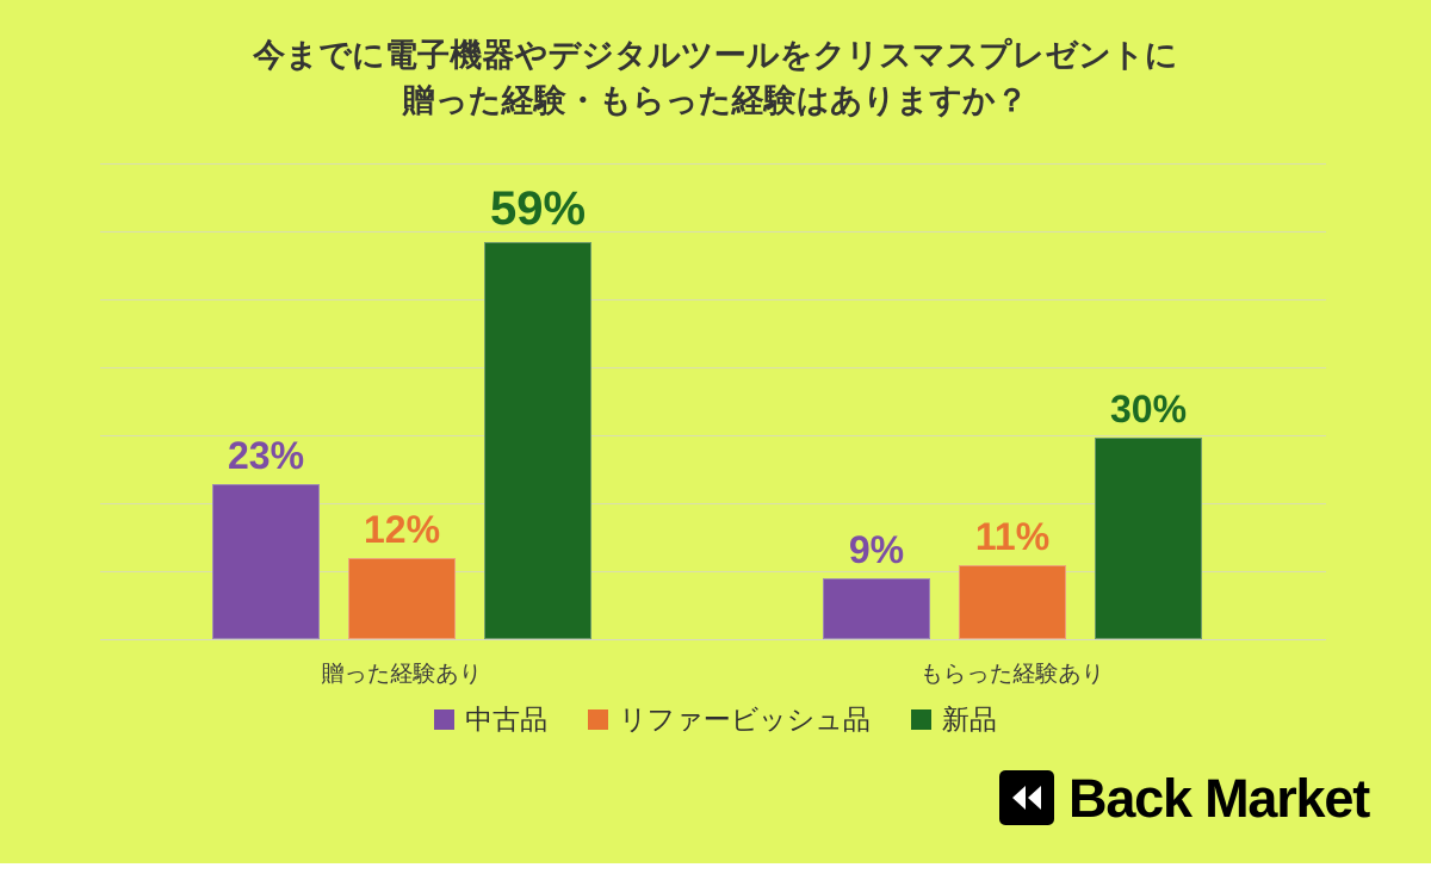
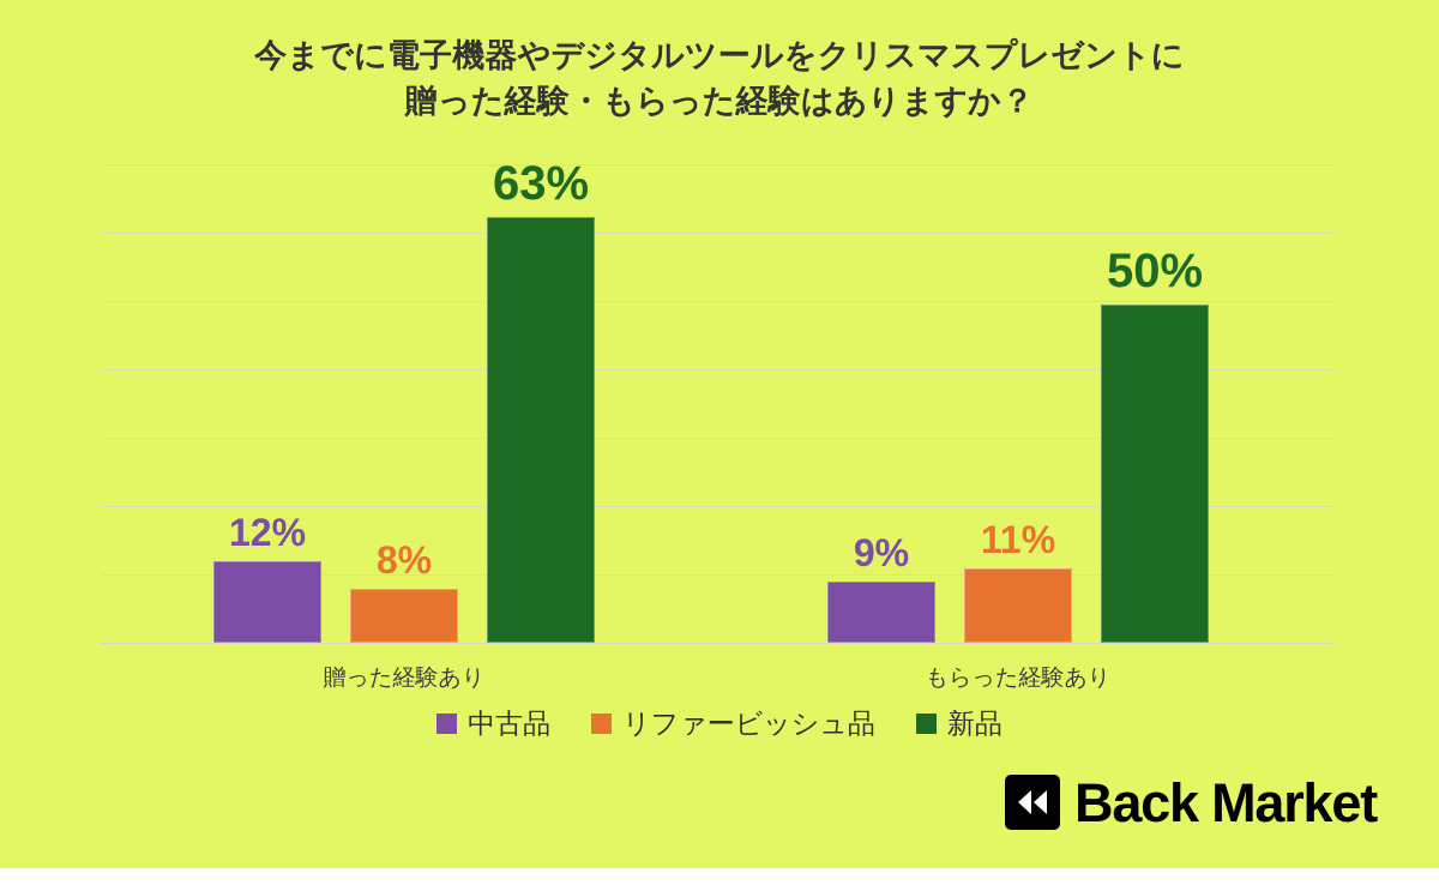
中古品/贈った経験あり: 23% -> 12%
リファービッシュ品/贈った経験あり: 12% -> 8%
新品/贈った経験あり: 59% -> 63%
新品/もらった経験あり: 30% -> 50%
